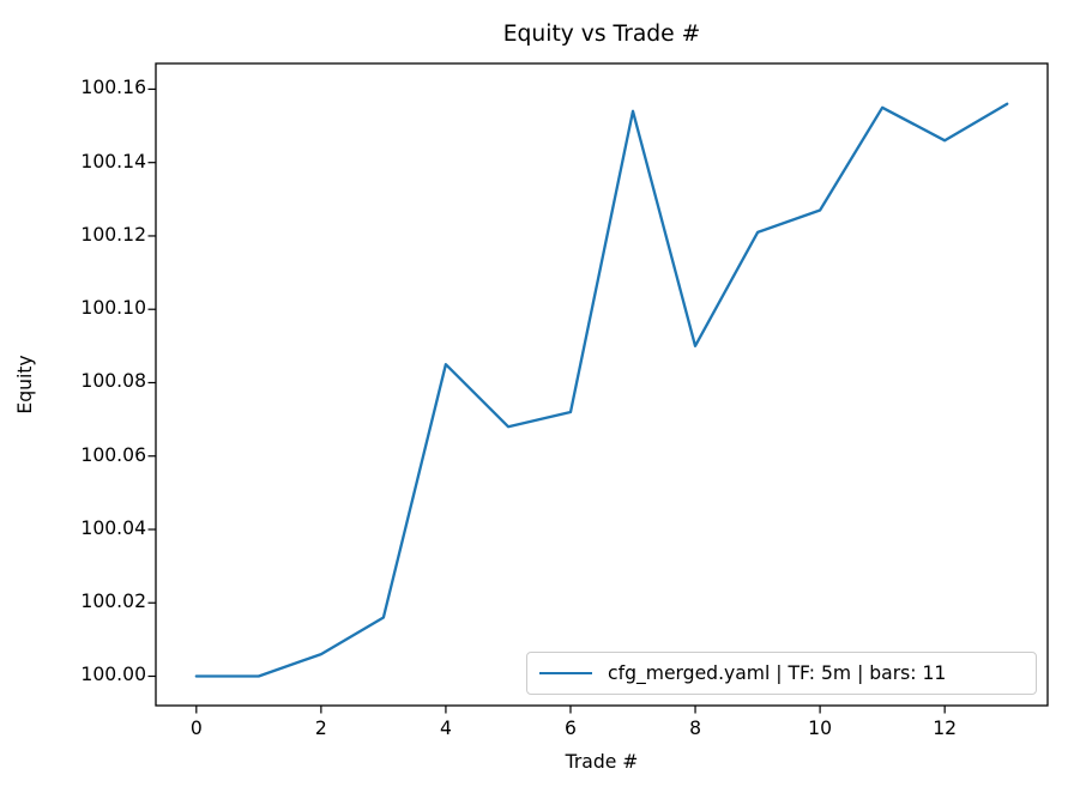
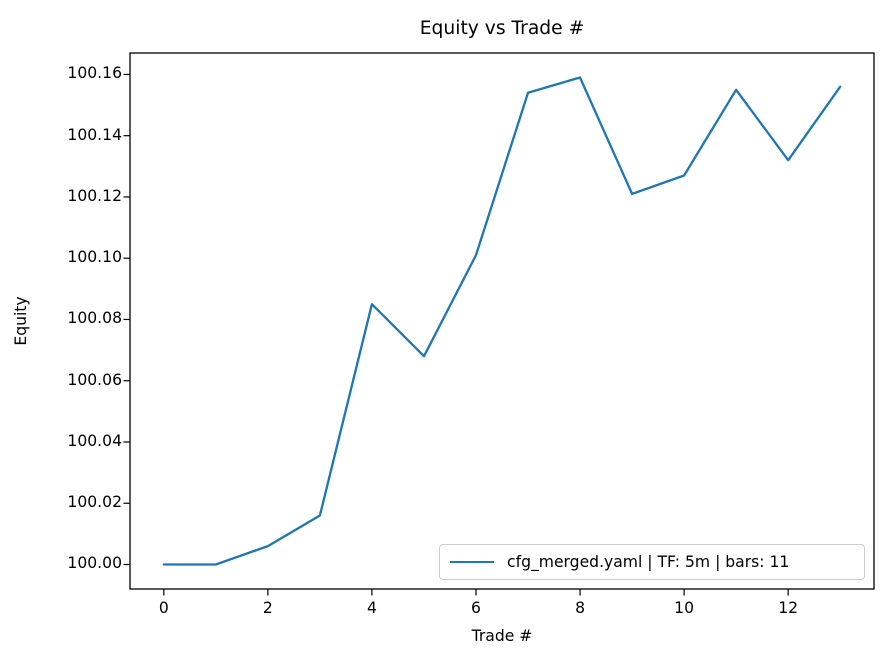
6: 100.072 -> 100.101
8: 100.090 -> 100.159
12: 100.146 -> 100.132
